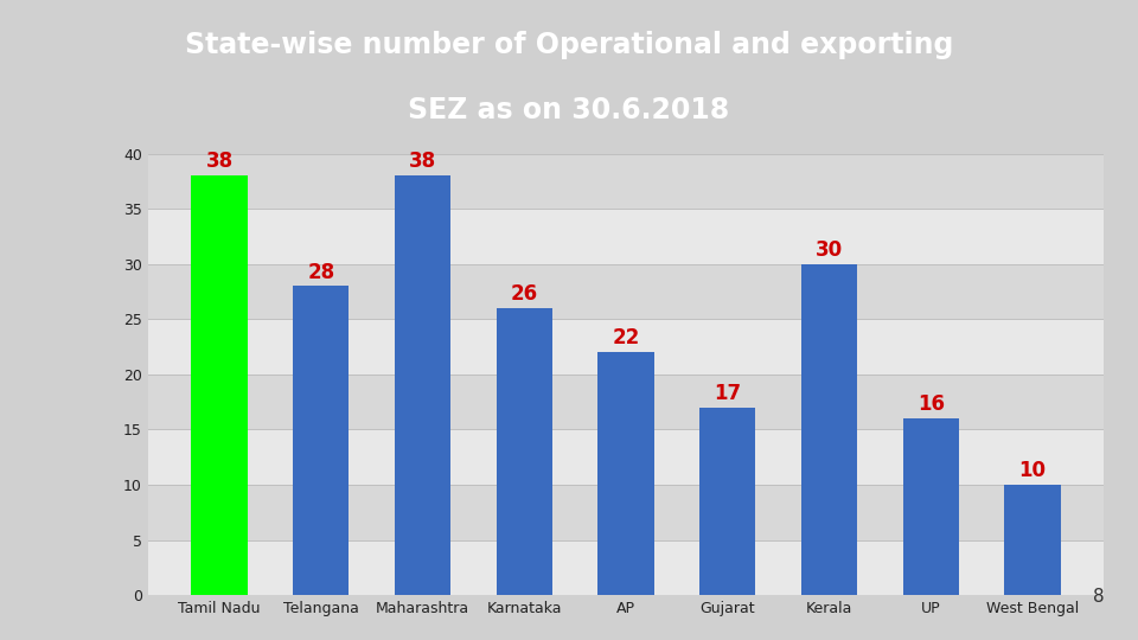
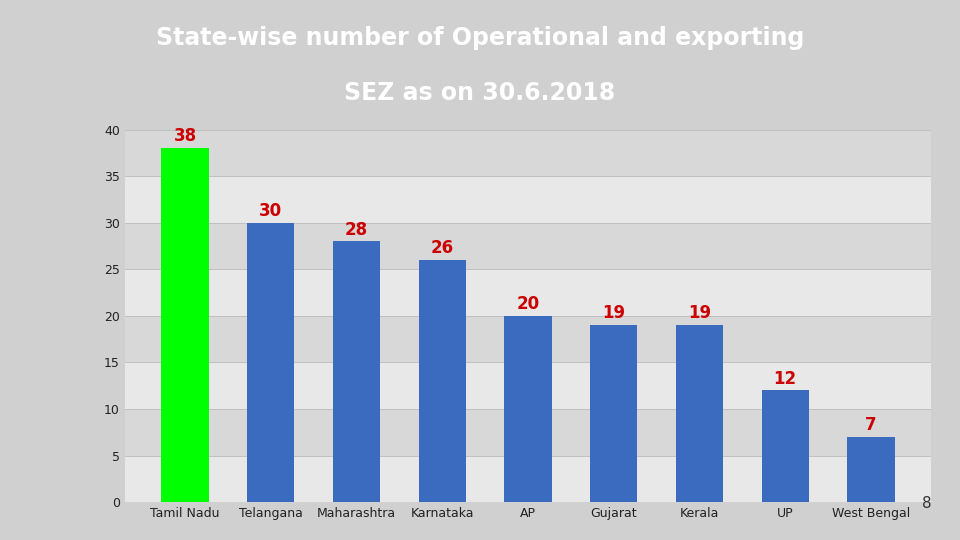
Telangana: 28 -> 30
Maharashtra: 38 -> 28
AP: 22 -> 20
Gujarat: 17 -> 19
Kerala: 30 -> 19
UP: 16 -> 12
West Bengal: 10 -> 7
